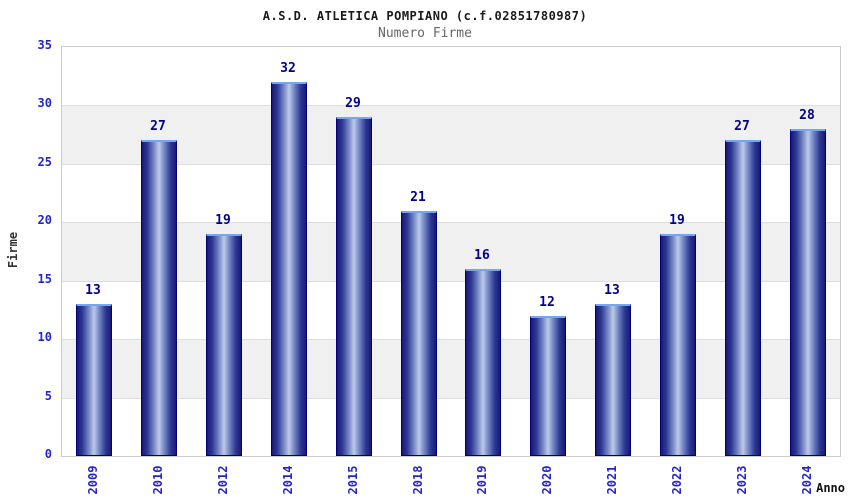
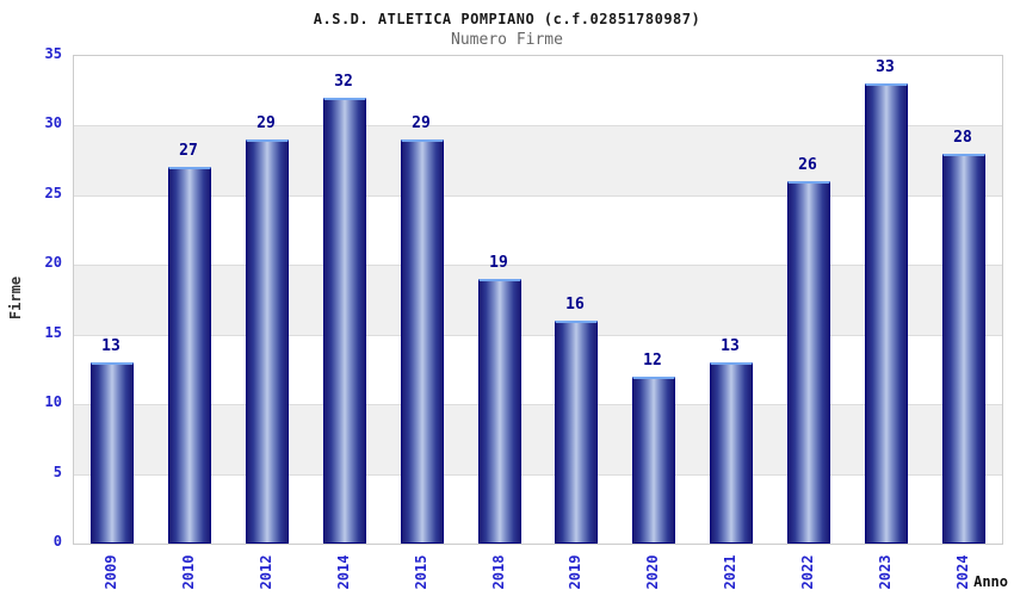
2012: 19 -> 29
2018: 21 -> 19
2022: 19 -> 26
2023: 27 -> 33
